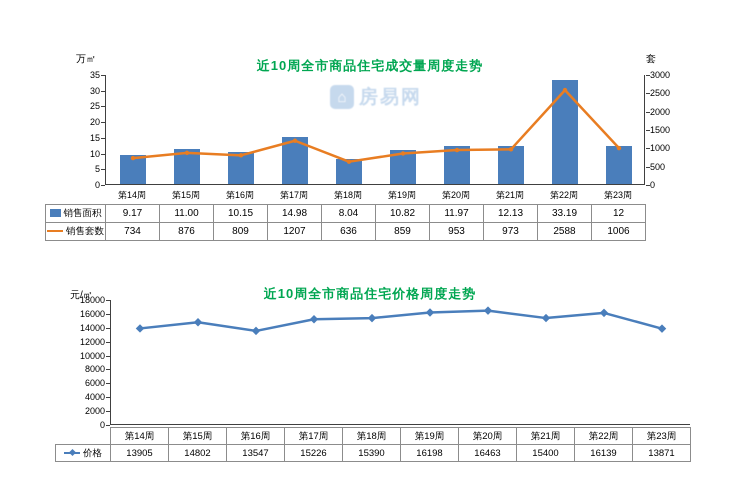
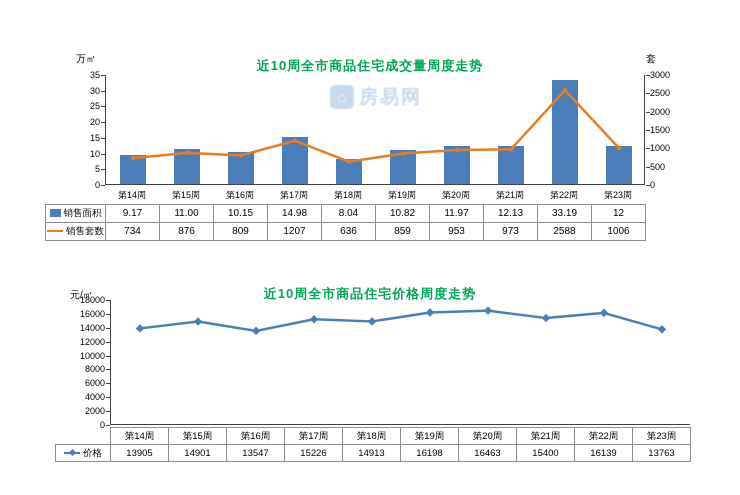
近10周全市商品住宅价格周度走势/第15周: 14802 -> 14901
近10周全市商品住宅价格周度走势/第18周: 15390 -> 14913
近10周全市商品住宅价格周度走势/第23周: 13871 -> 13763
